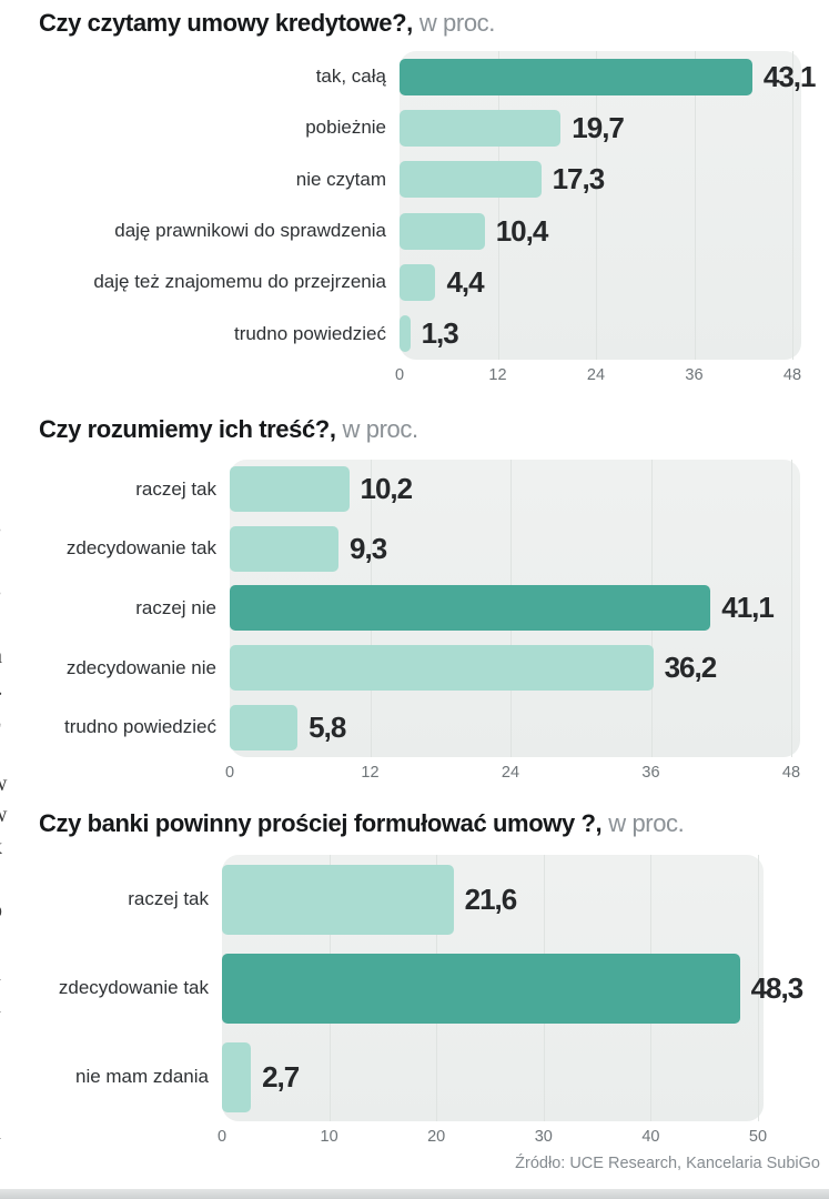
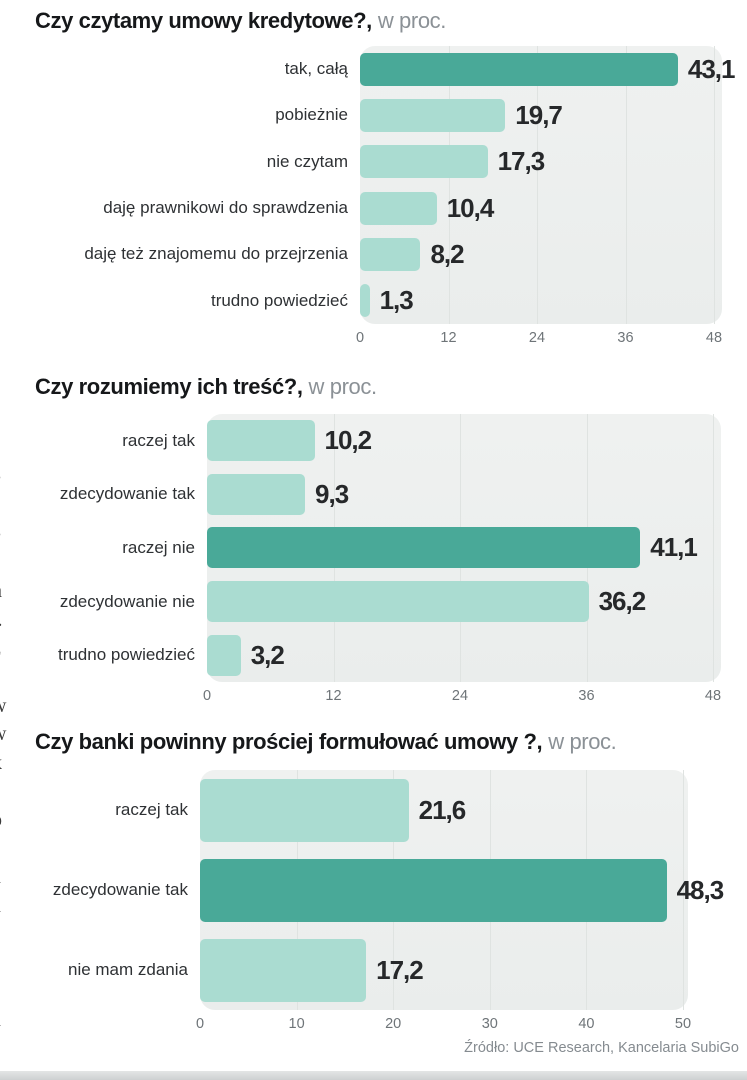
Czy czytamy umowy kredytowe?,/daję też znajomemu do przejrzenia: 4,4 -> 8,2
Czy rozumiemy ich treść?,/trudno powiedzieć: 5,8 -> 3,2
Czy banki powinny prościej formułować umowy ?,/nie mam zdania: 2,7 -> 17,2
